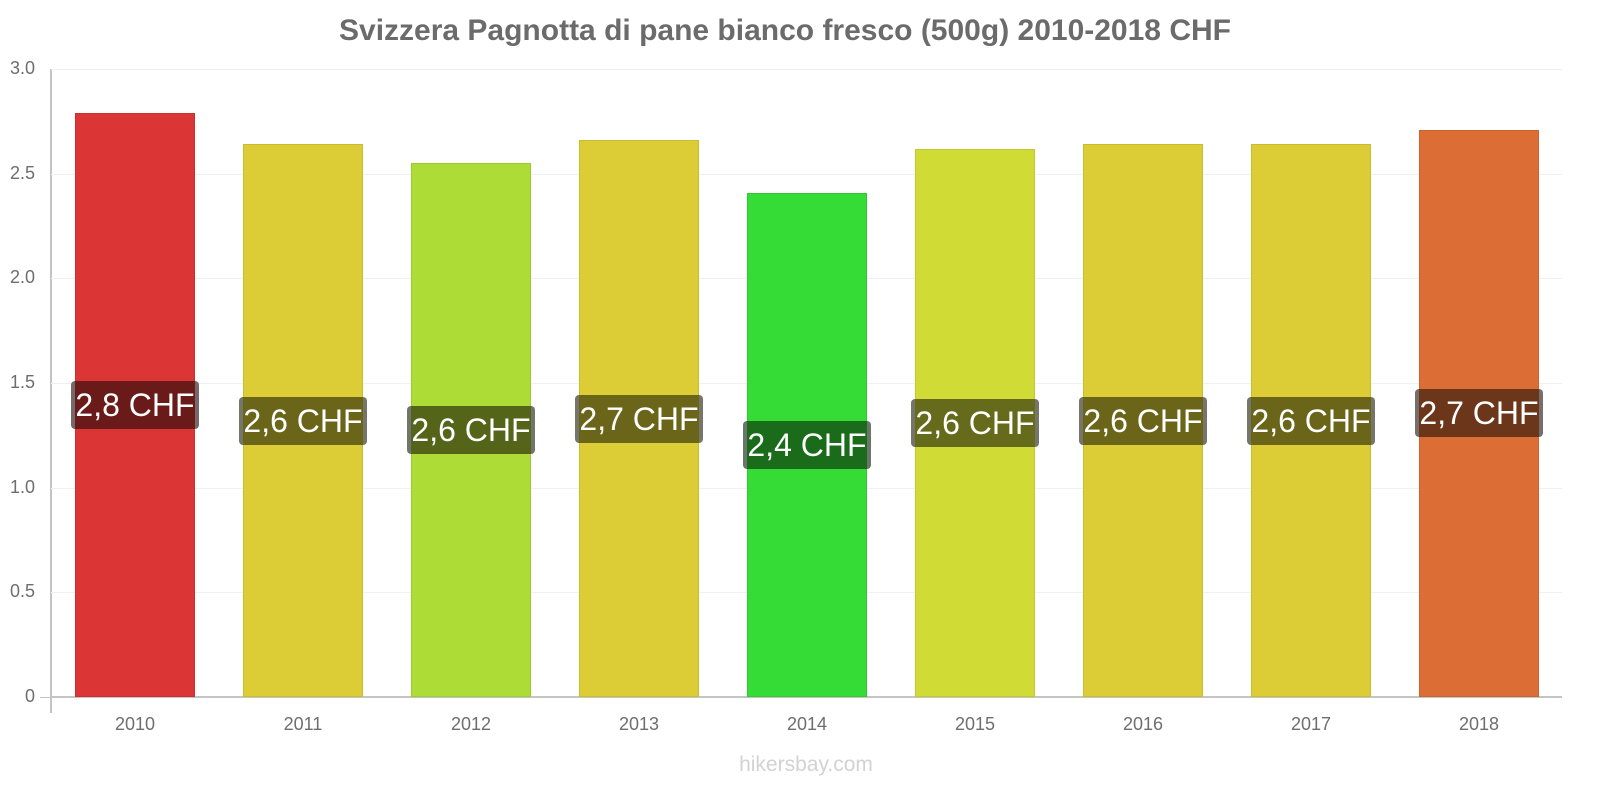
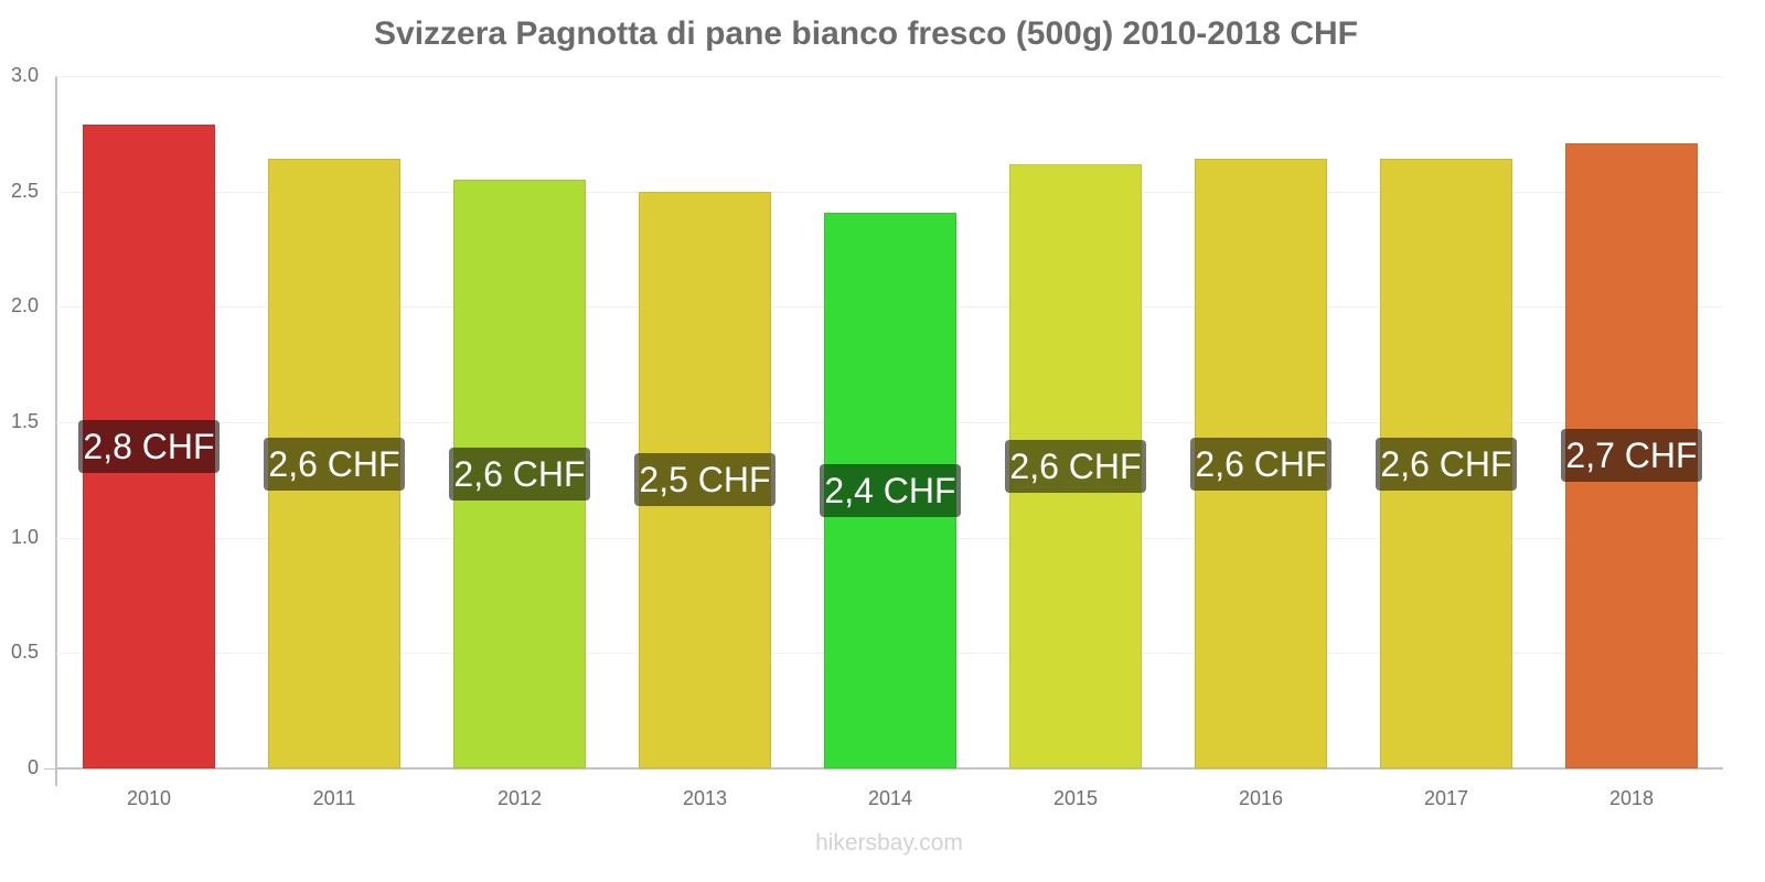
2013: 2,7 -> 2,5
